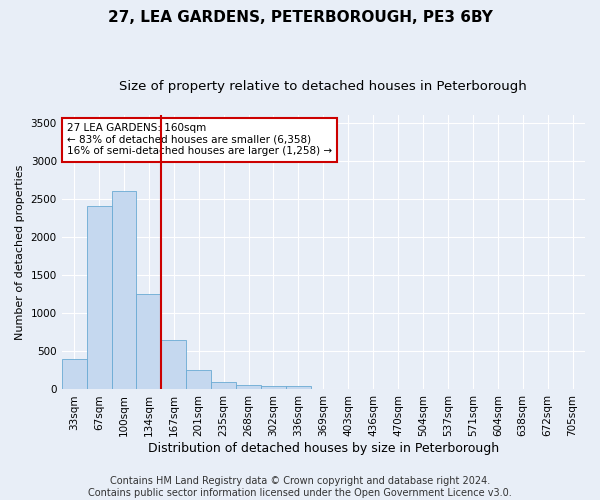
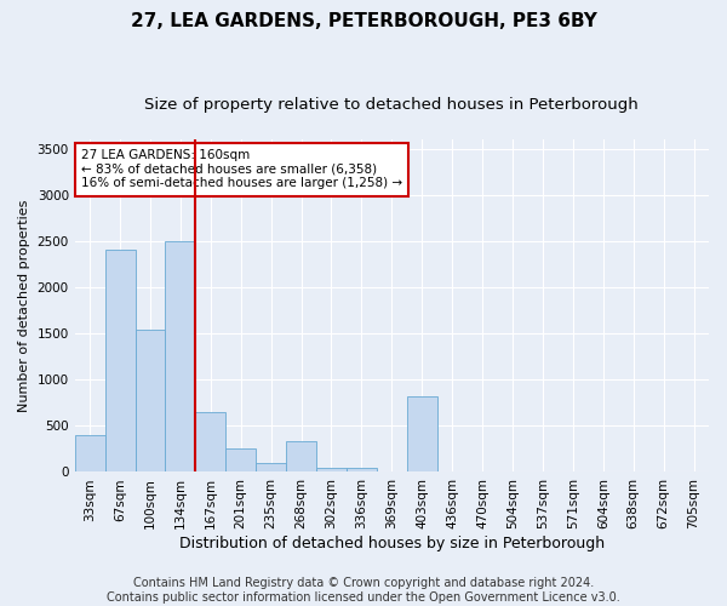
100sqm: 2600 -> 1540
134sqm: 1250 -> 2500
268sqm: 60 -> 340
403sqm: 0 -> 820
